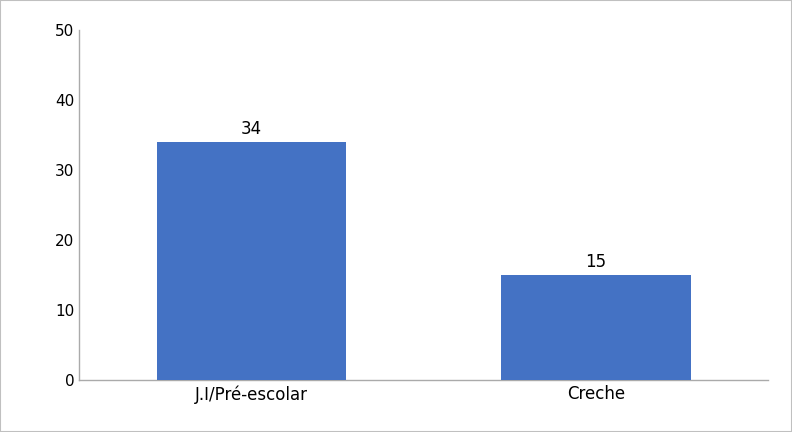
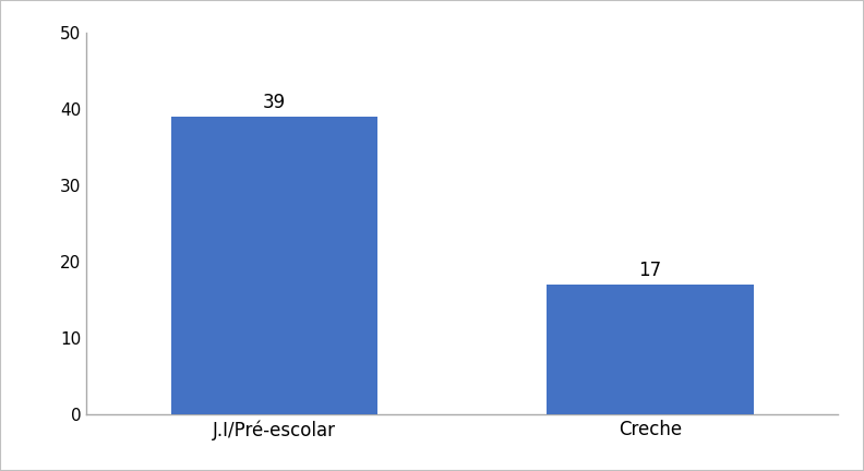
J.I/Pré-escolar: 34 -> 39
Creche: 15 -> 17
